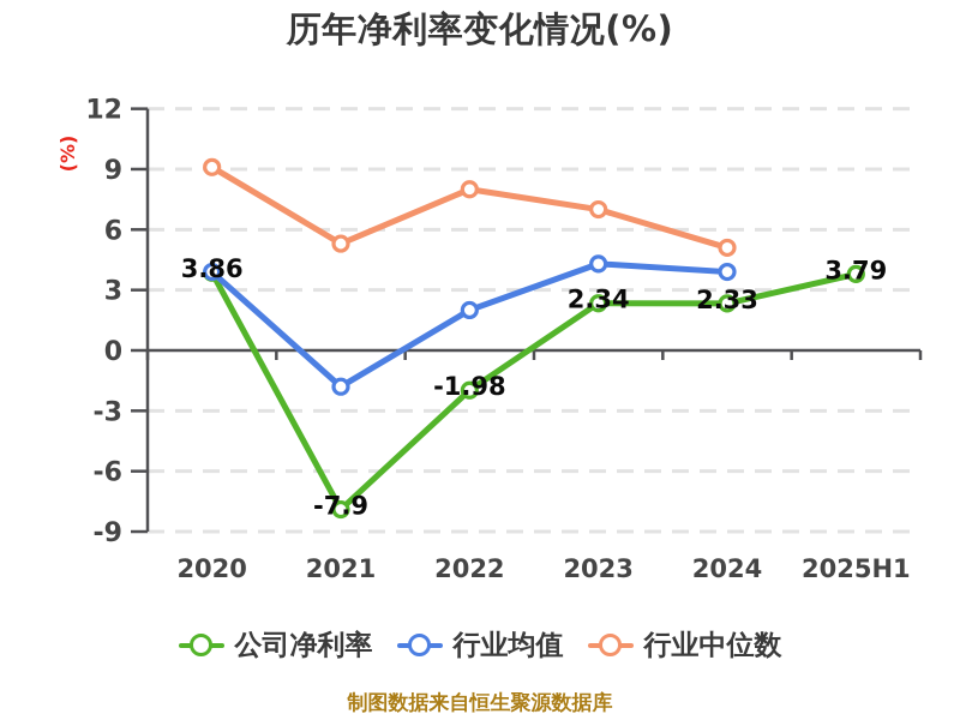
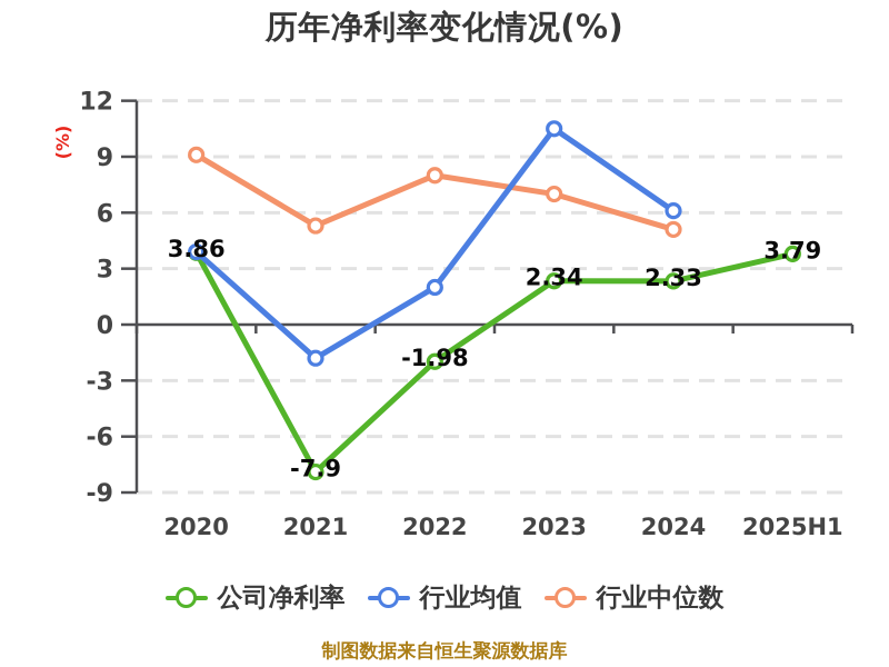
行业均值/2023: 4.3 -> 10.5
行业均值/2024: 3.9 -> 6.1
